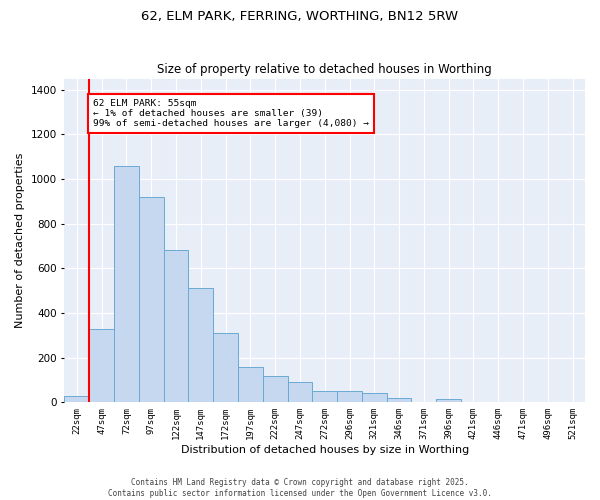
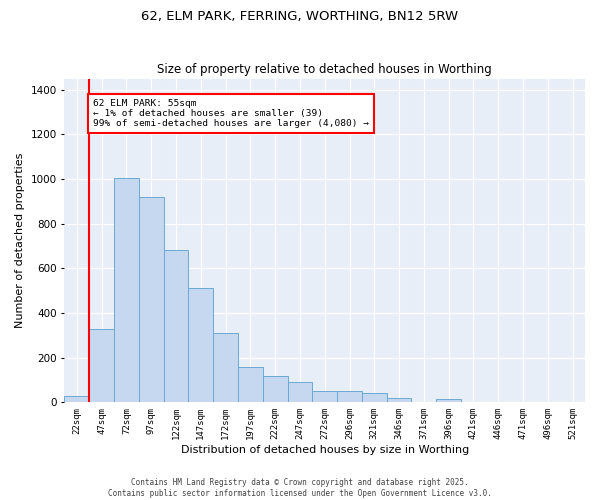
72sqm: 1060 -> 1005
